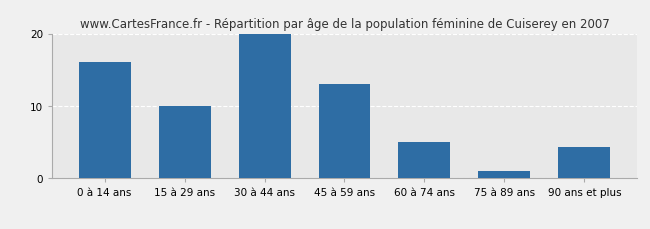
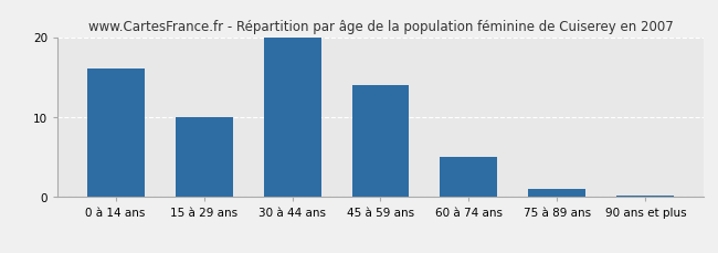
45 à 59 ans: 13.0 -> 14.0
90 ans et plus: 4.4 -> 0.2
